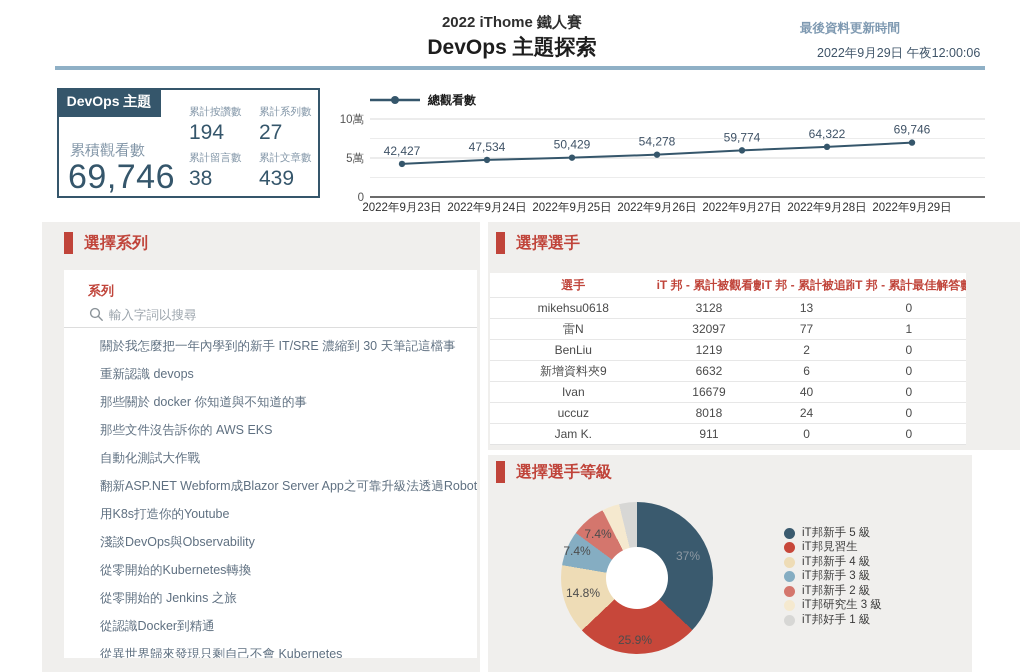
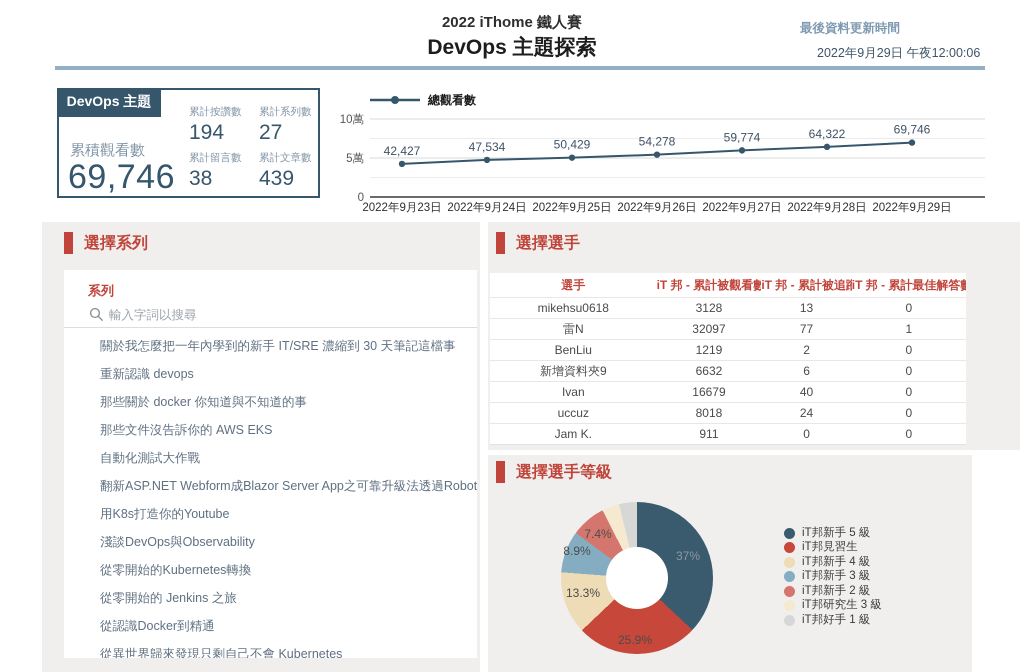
選擇選手等級/iT邦新手 4 級: 14.8% -> 13.3%
選擇選手等級/iT邦新手 3 級: 7.4% -> 8.9%
